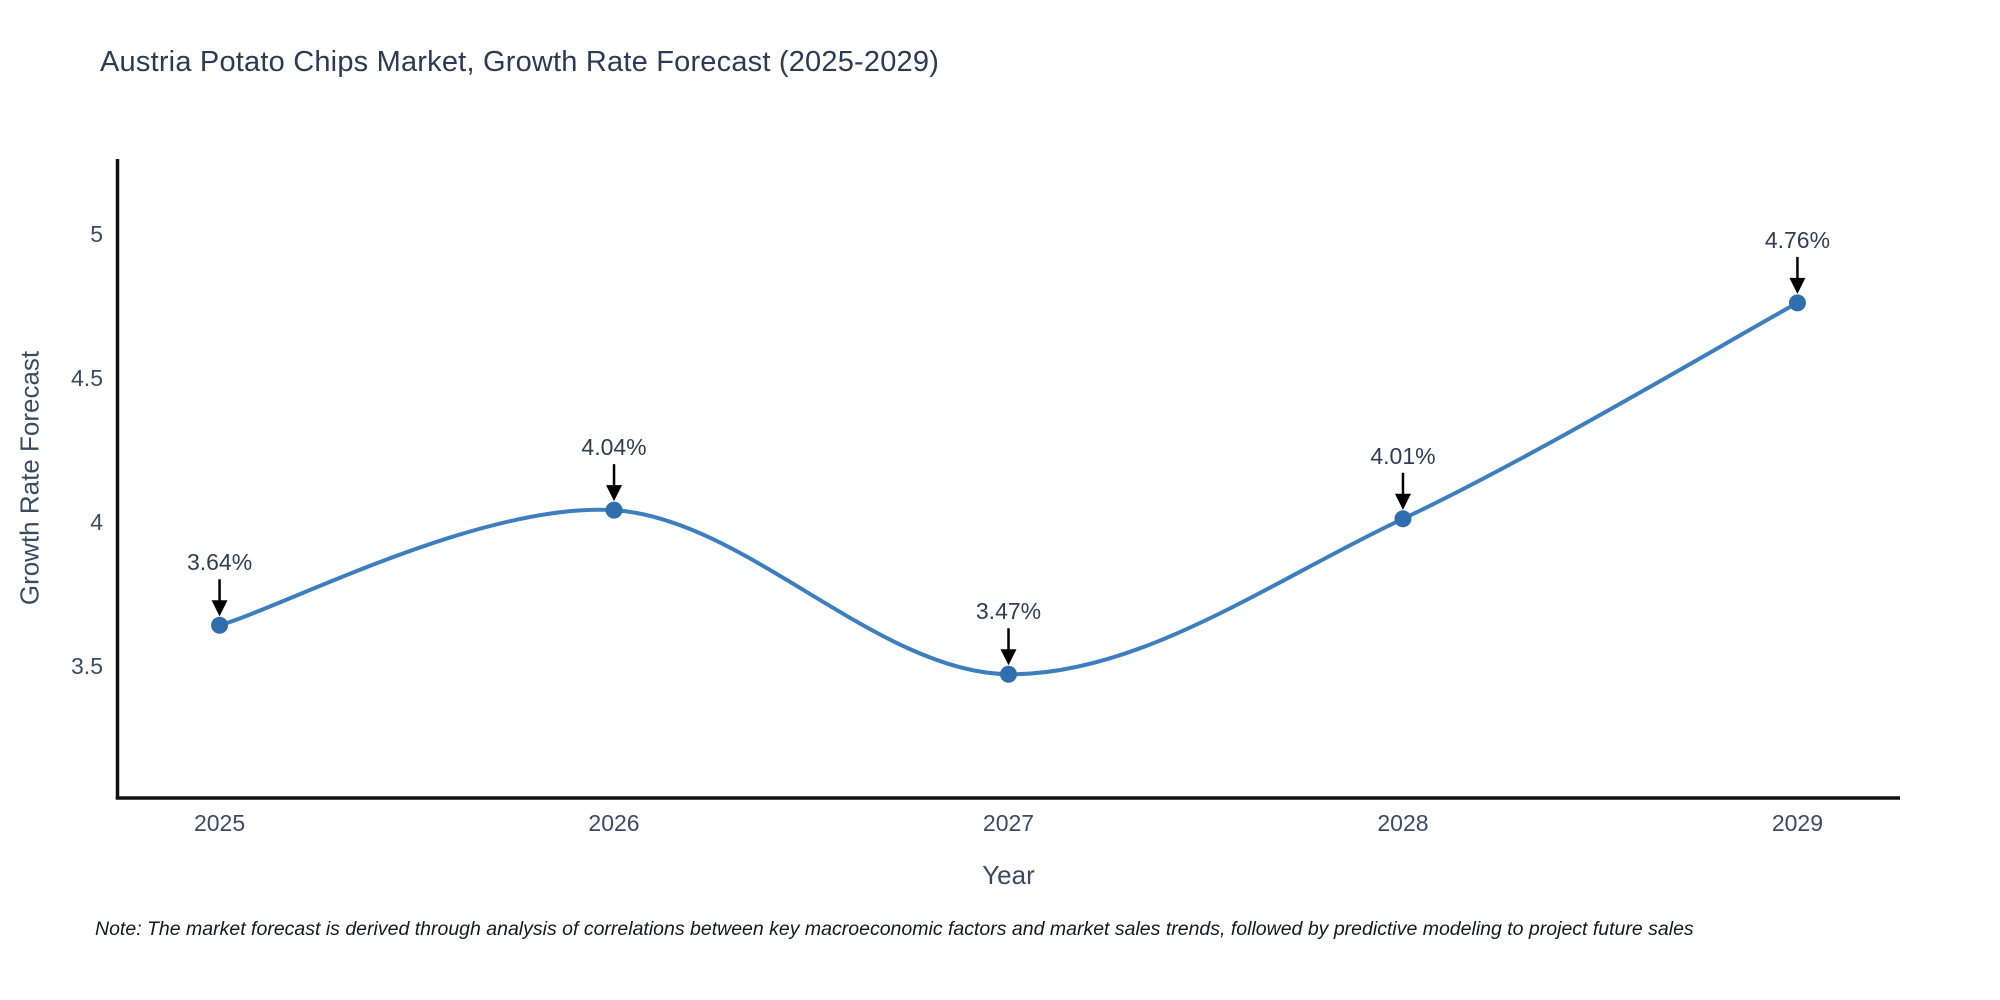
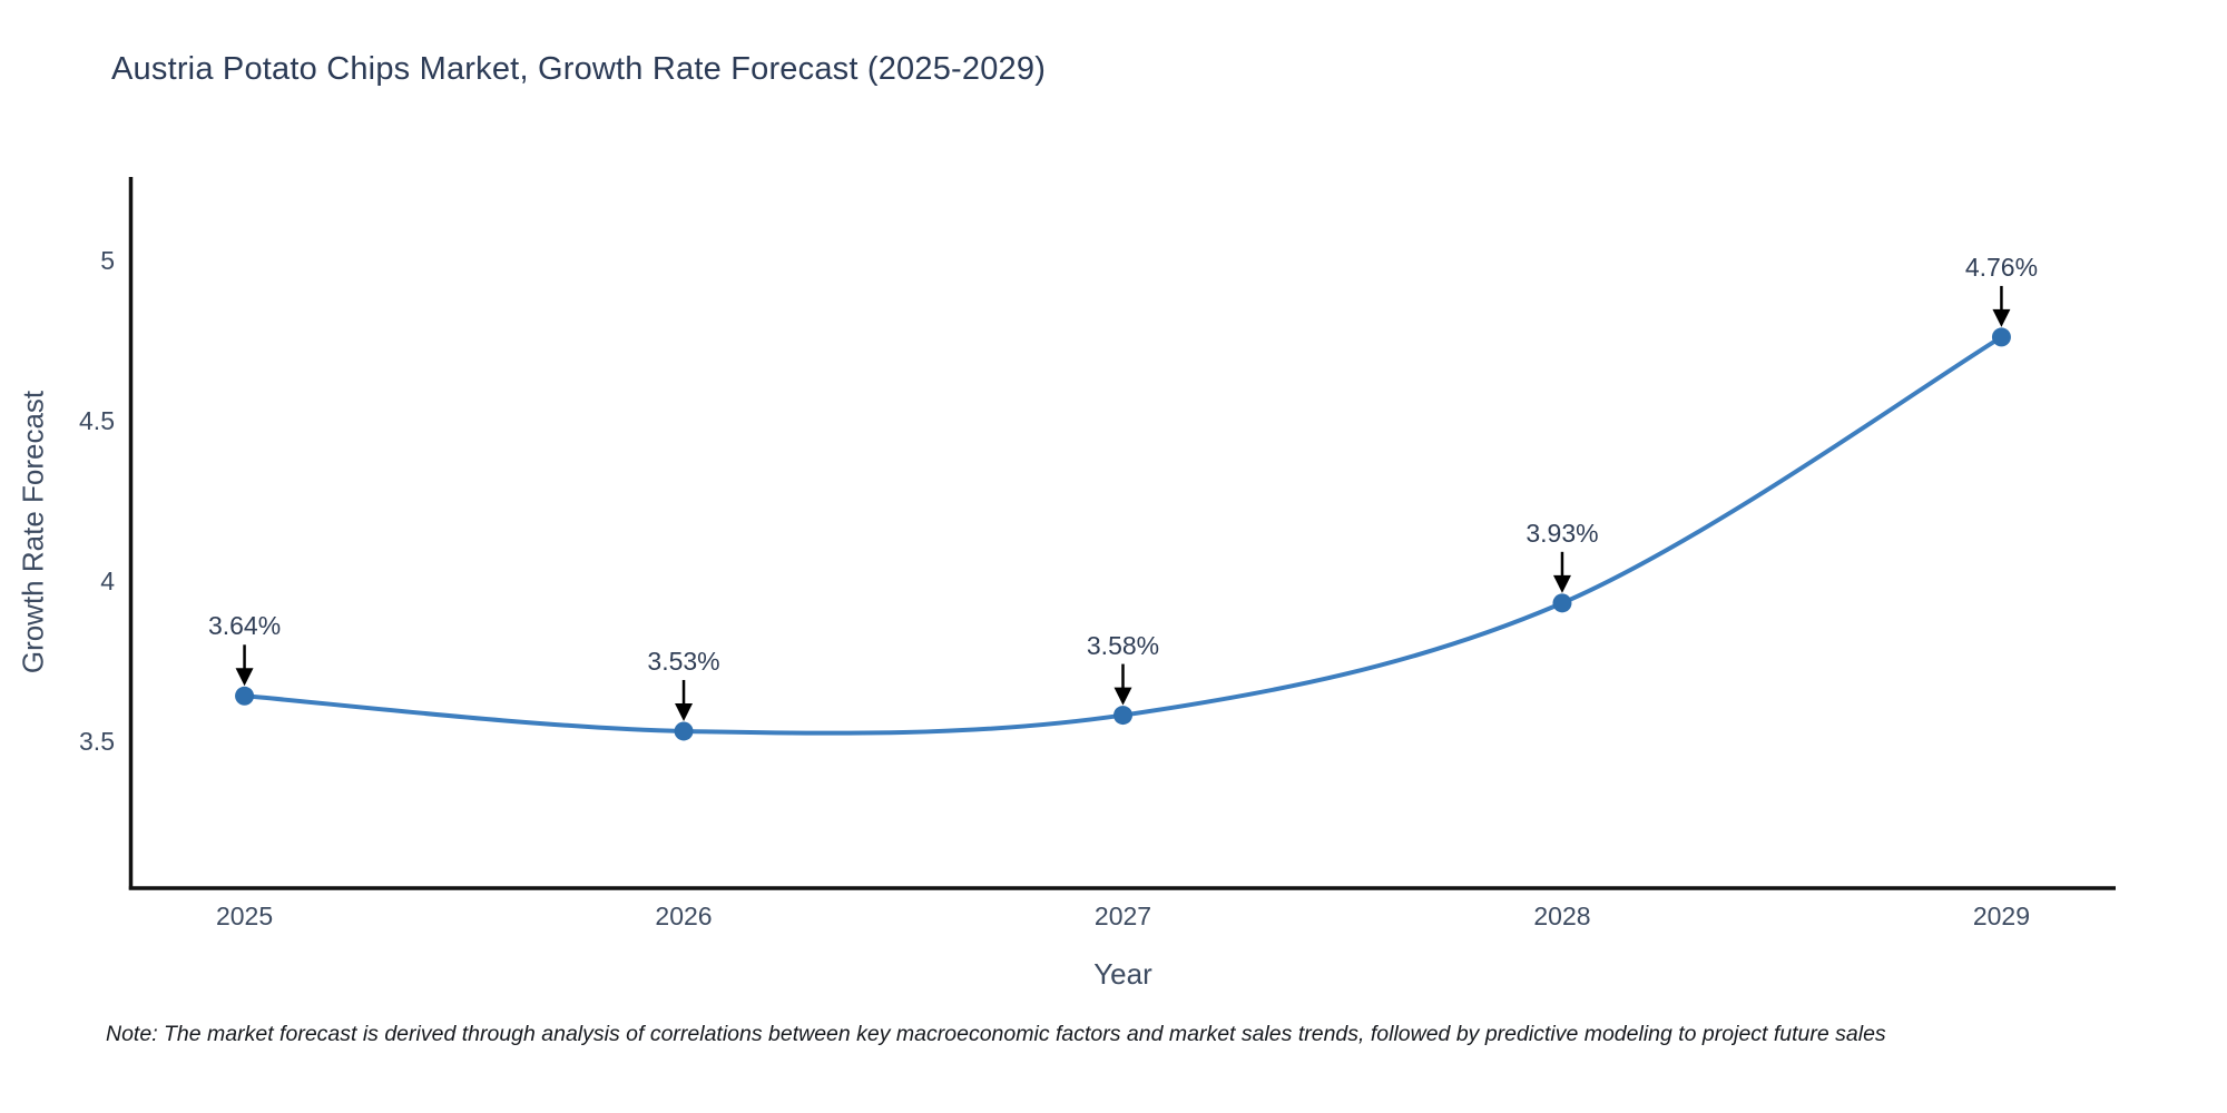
2026: 4.04% -> 3.53%
2027: 3.47% -> 3.58%
2028: 4.01% -> 3.93%
